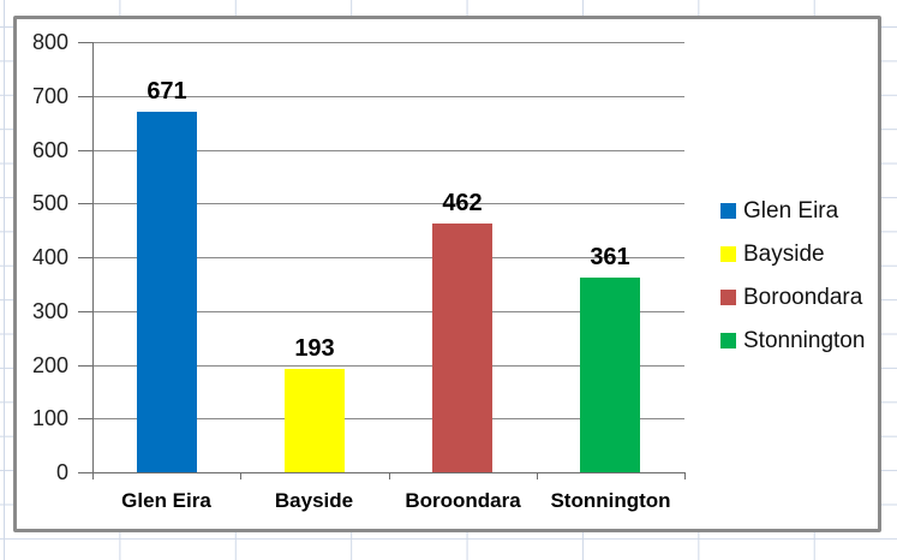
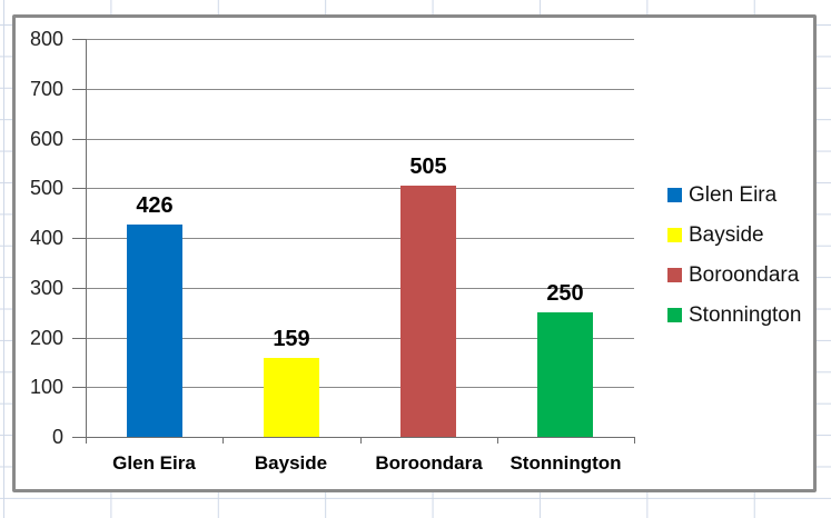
Glen Eira: 671 -> 426
Bayside: 193 -> 159
Boroondara: 462 -> 505
Stonnington: 361 -> 250
